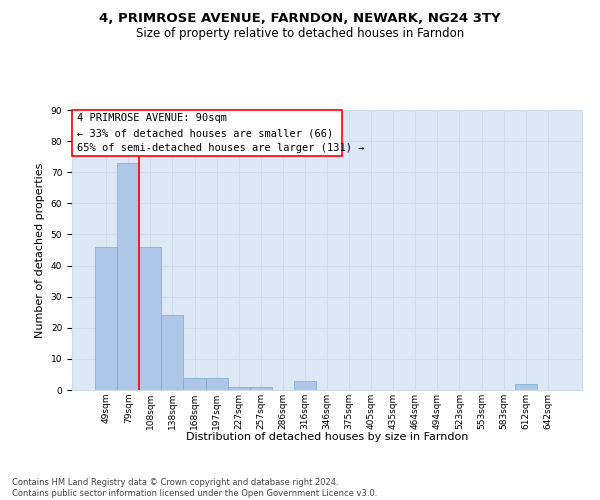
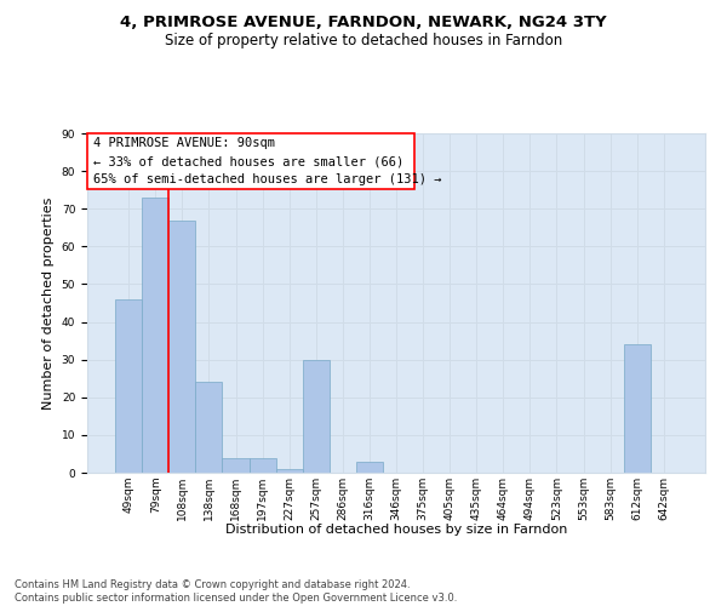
108sqm: 46 -> 67
257sqm: 1 -> 30
612sqm: 2 -> 34
